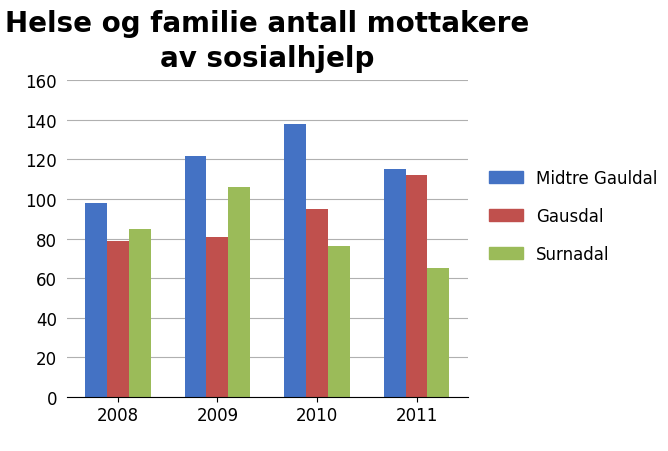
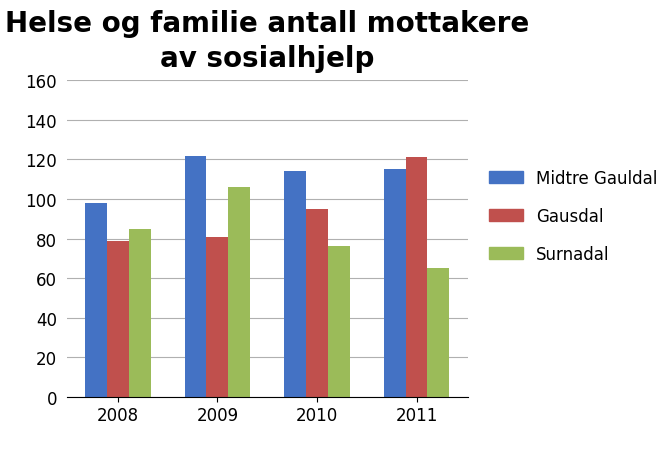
Midtre Gauldal/2010: 138 -> 114
Gausdal/2011: 112 -> 121
